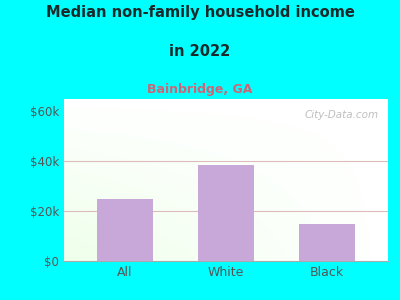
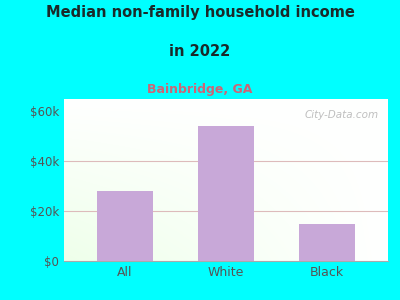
All: $25.0k -> $28.0k
White: $38.5k -> $54.0k
